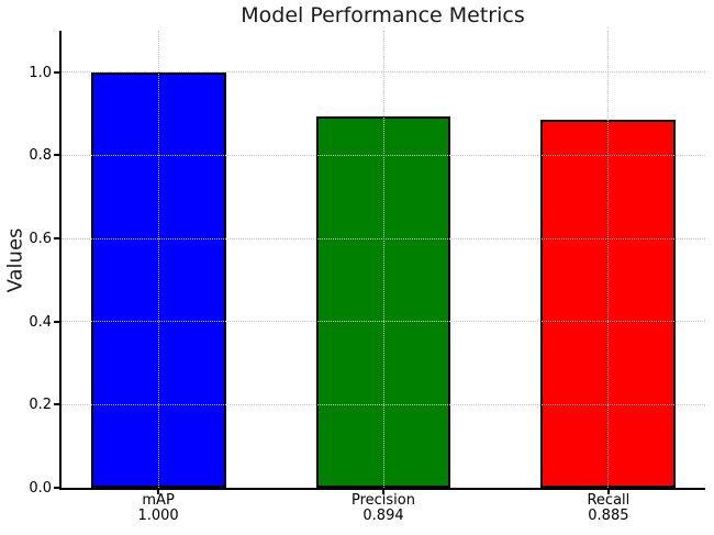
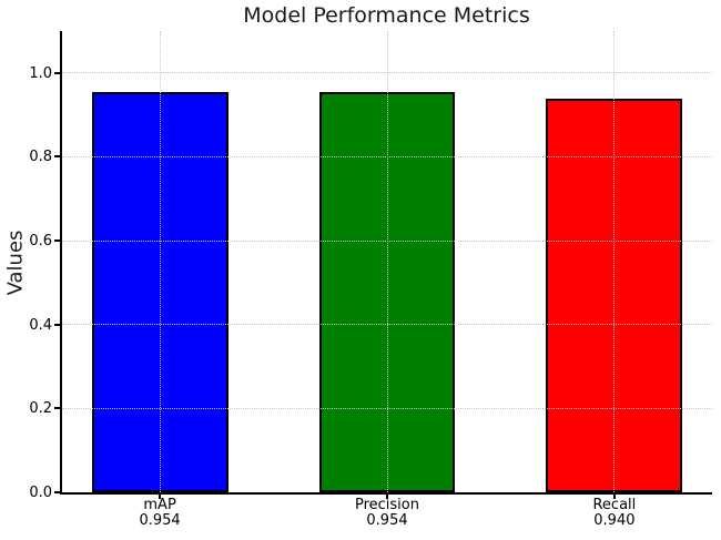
mAP: 1.000 -> 0.954
Precision: 0.894 -> 0.954
Recall: 0.885 -> 0.940
